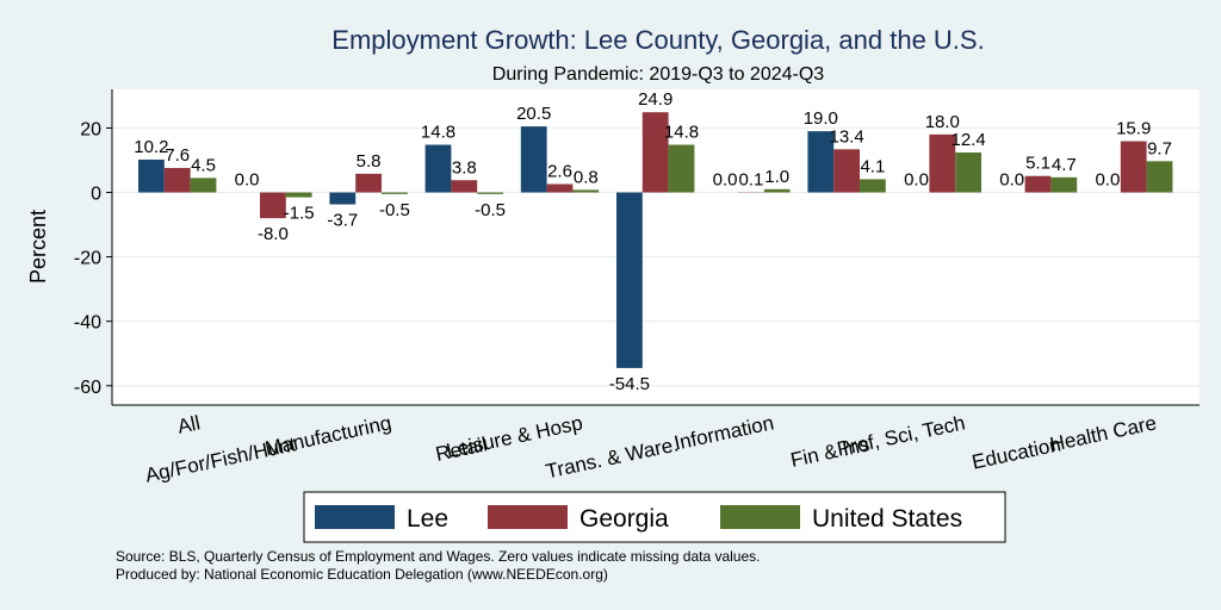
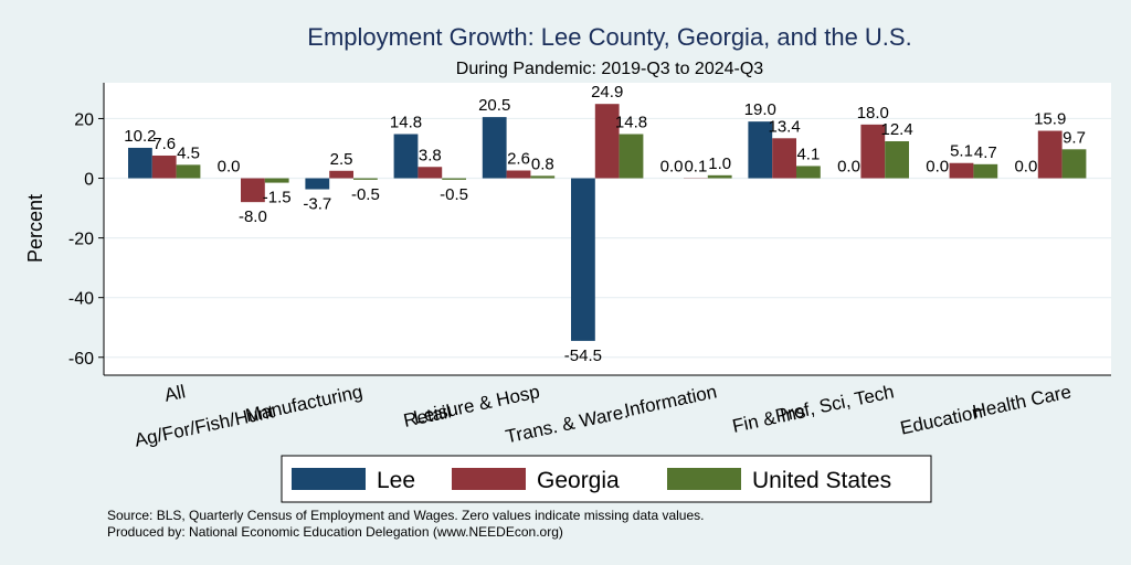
Georgia/Manufacturing: 5.8 -> 2.5
